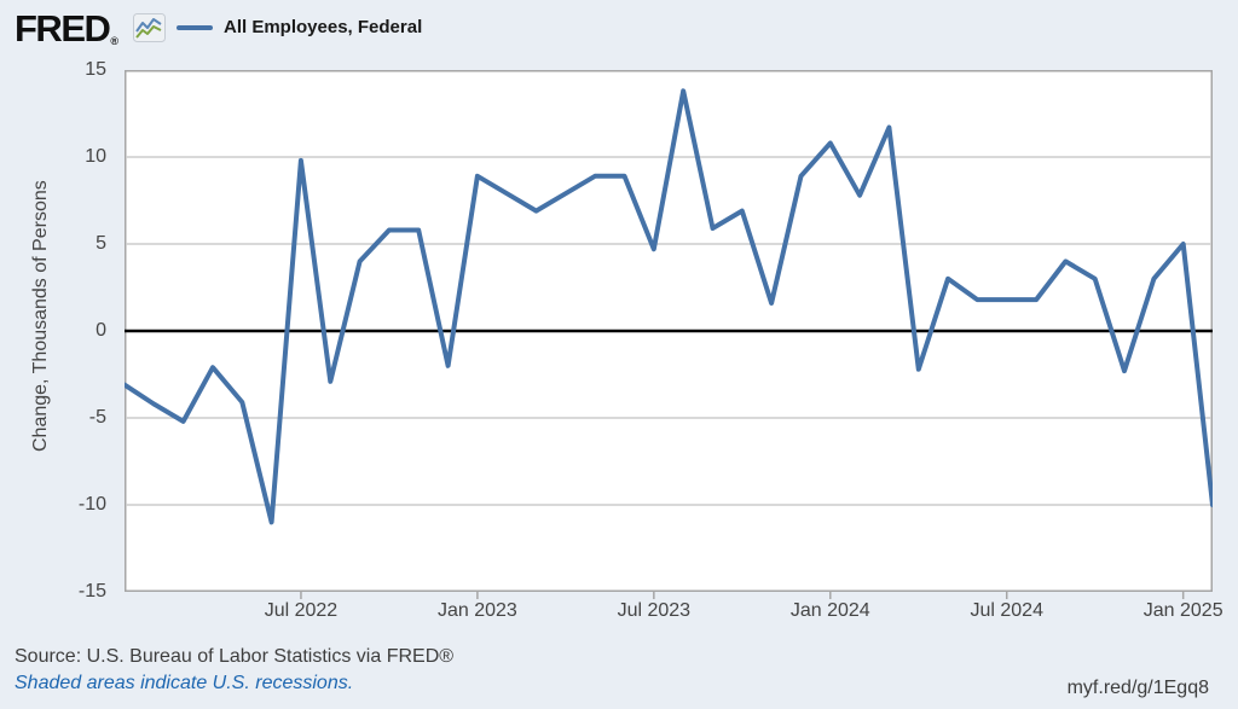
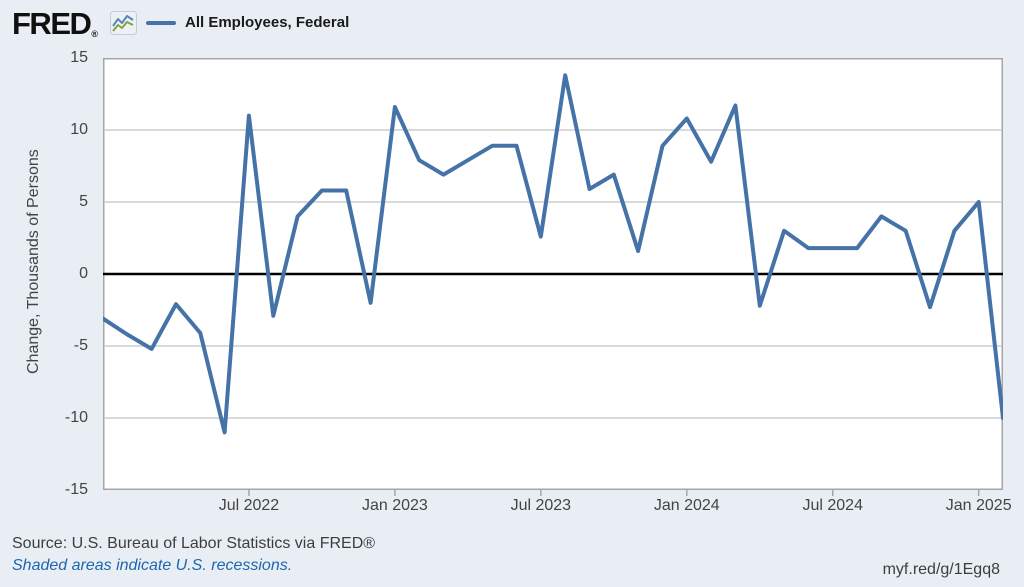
Jul 2022: 9.8 -> 11.0
Jan 2023: 8.9 -> 11.6
Jul 2023: 4.7 -> 2.6
